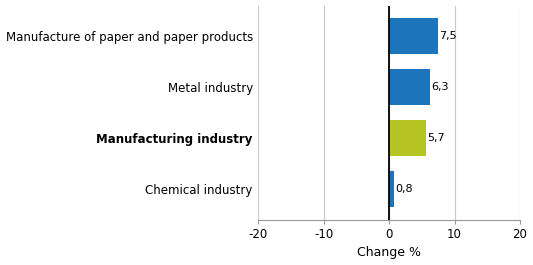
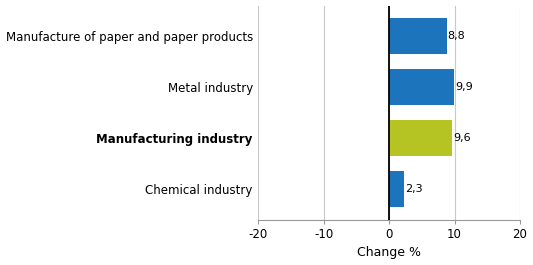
Manufacture of paper and paper products: 7,5 -> 8,8
Metal industry: 6,3 -> 9,9
Manufacturing industry: 5,7 -> 9,6
Chemical industry: 0,8 -> 2,3
